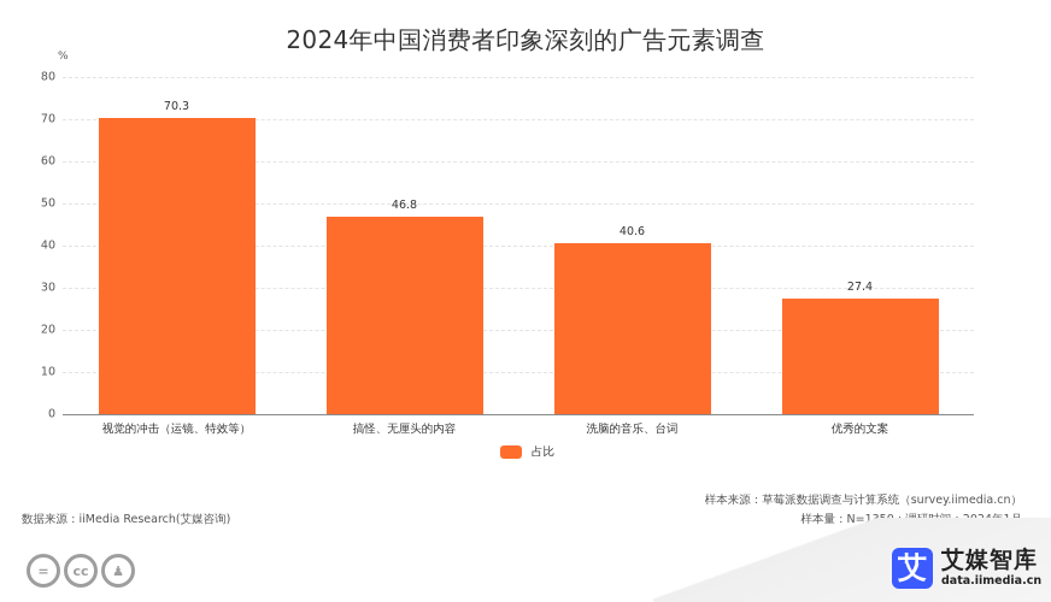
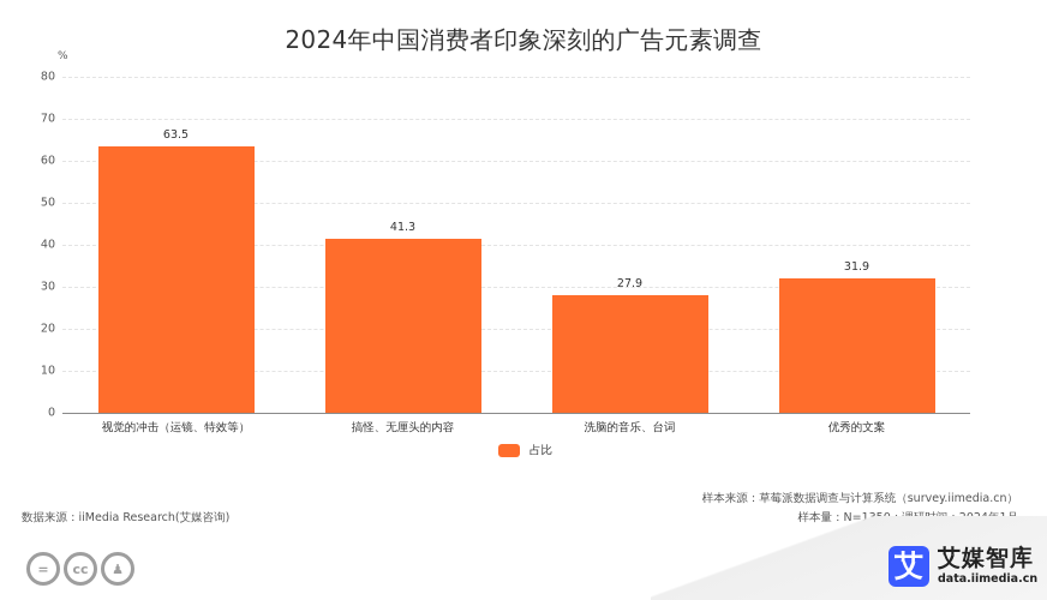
视觉的冲击（运镜、特效等）: 70.3 -> 63.5
搞怪、无厘头的内容: 46.8 -> 41.3
洗脑的音乐、台词: 40.6 -> 27.9
优秀的文案: 27.4 -> 31.9
